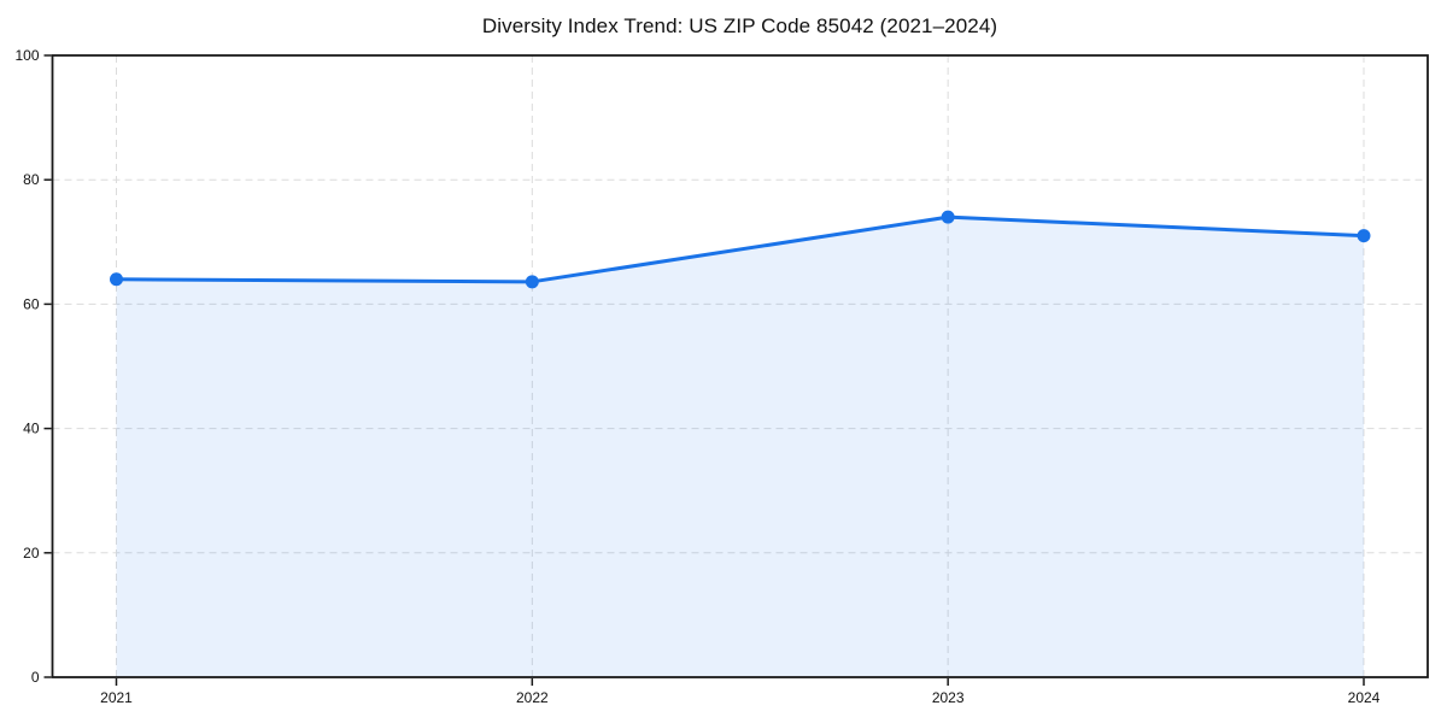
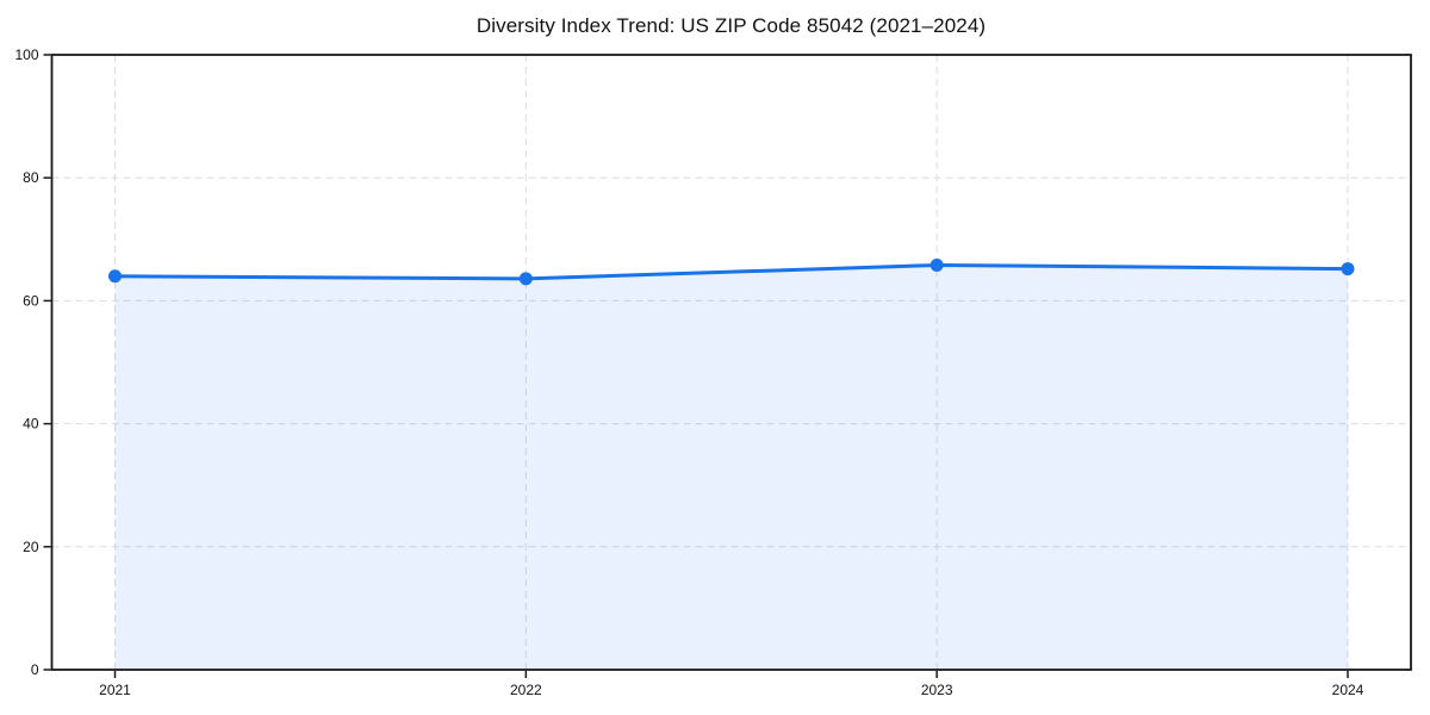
2023: 74 -> 66
2024: 71 -> 65
